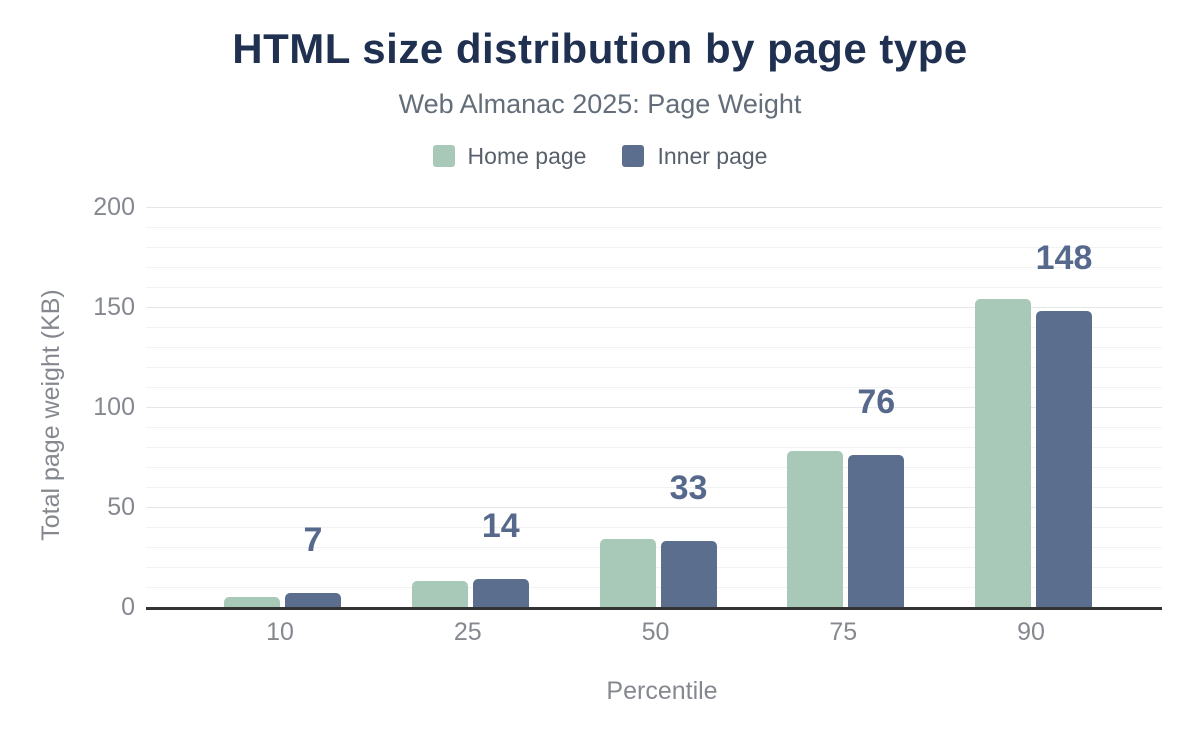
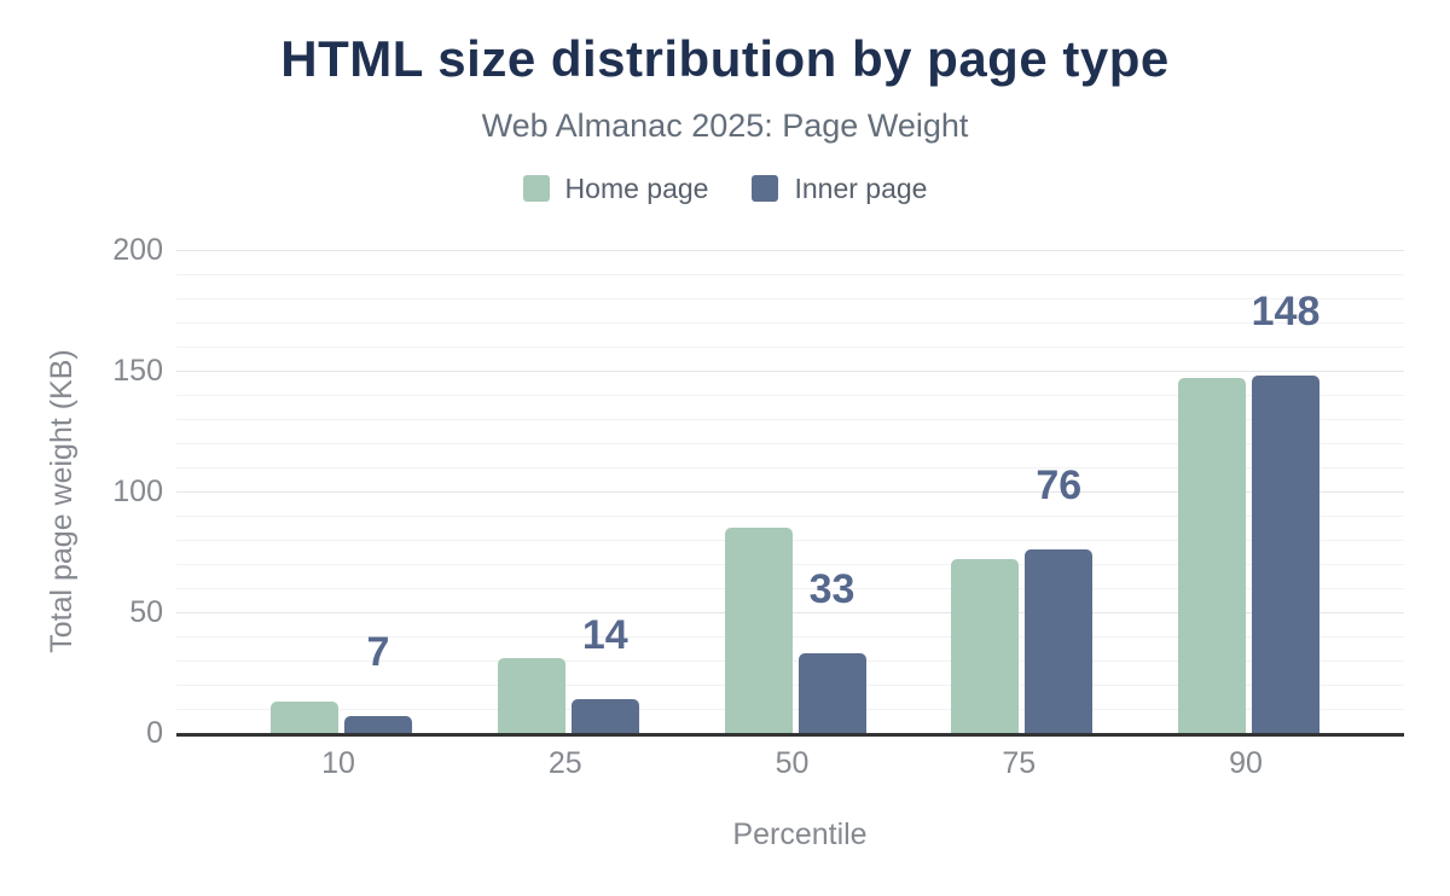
Home page/10: 5 -> 13
Home page/25: 13 -> 31
Home page/50: 34 -> 85
Home page/75: 78 -> 72
Home page/90: 154 -> 147
